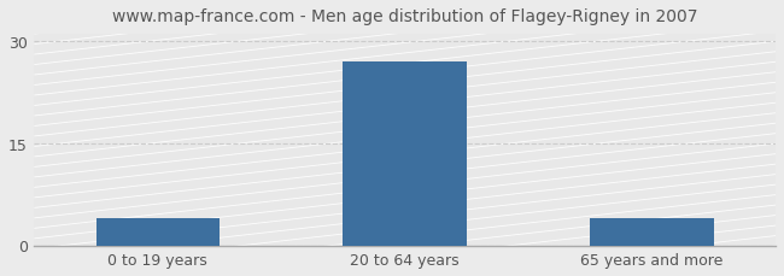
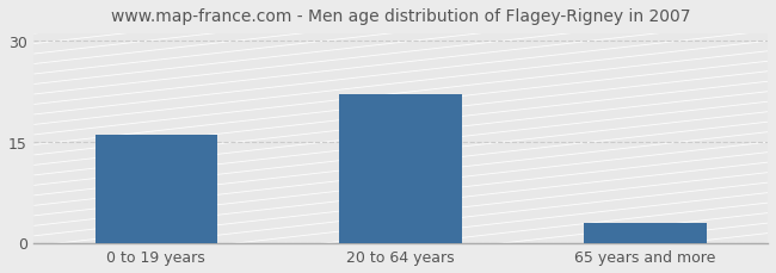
0 to 19 years: 4 -> 16
20 to 64 years: 27 -> 22
65 years and more: 4 -> 3
